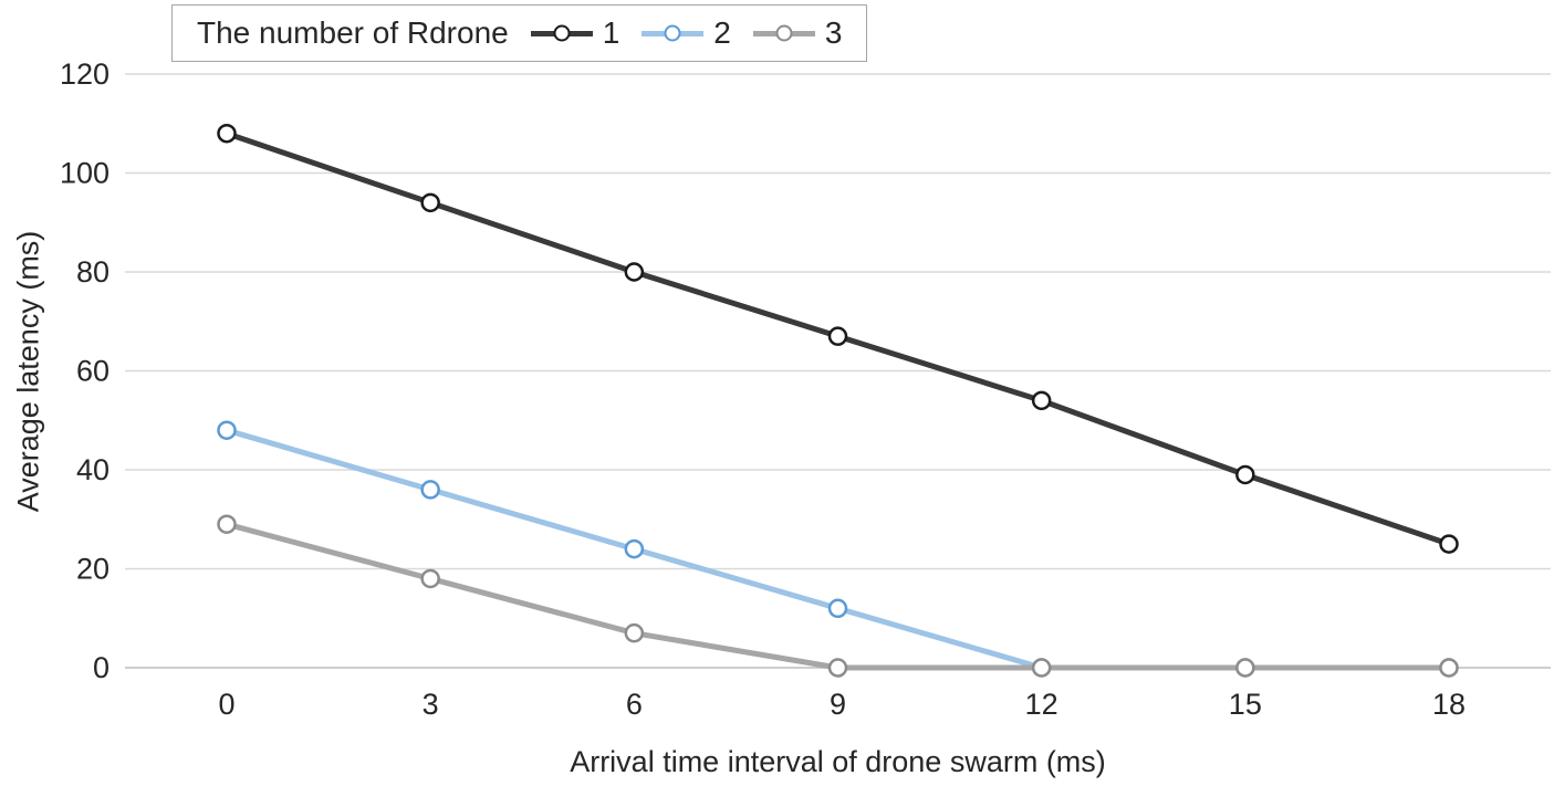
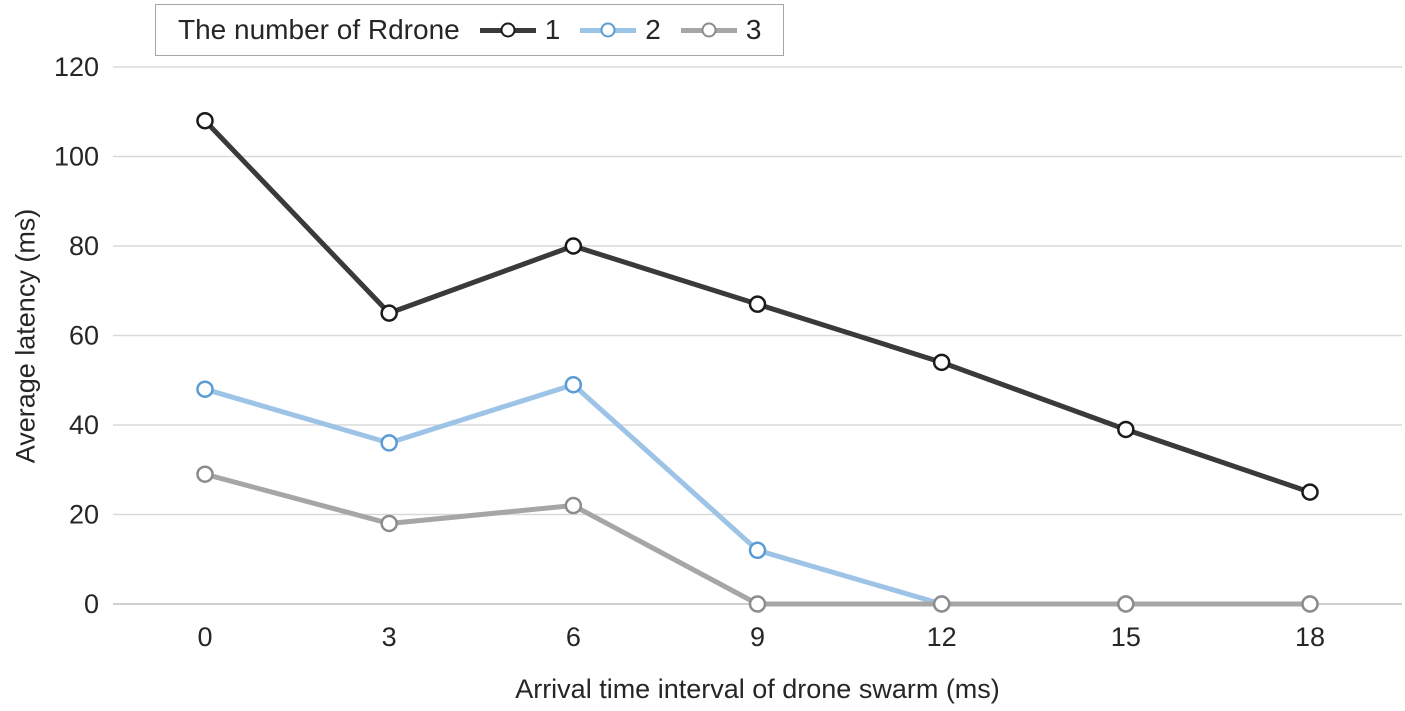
1/3: 94 -> 65
2/6: 24 -> 49
3/6: 7 -> 22
